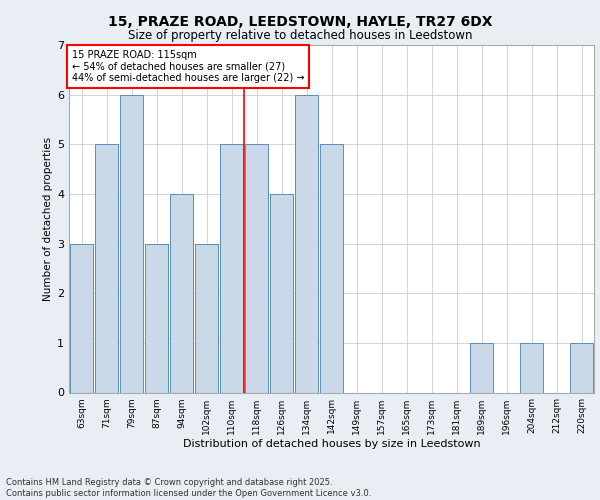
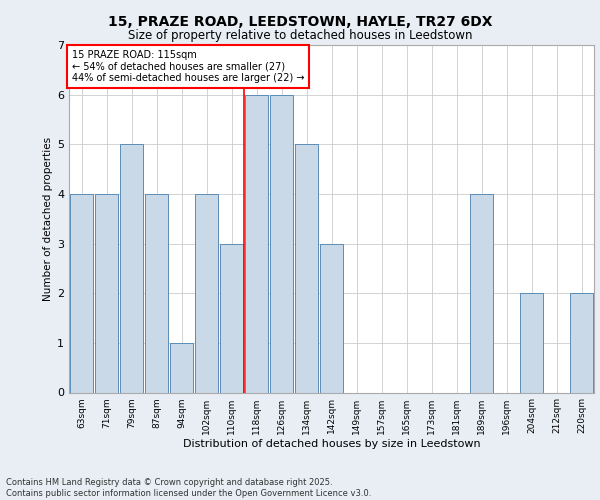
63sqm: 3 -> 4
71sqm: 5 -> 4
79sqm: 6 -> 5
87sqm: 3 -> 4
94sqm: 4 -> 1
102sqm: 3 -> 4
110sqm: 5 -> 3
118sqm: 5 -> 6
126sqm: 4 -> 6
134sqm: 6 -> 5
142sqm: 5 -> 3
189sqm: 1 -> 4
204sqm: 1 -> 2
220sqm: 1 -> 2
